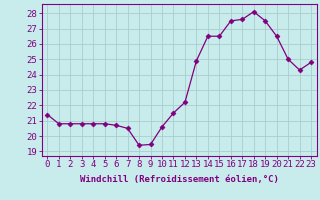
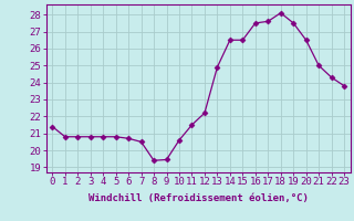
23: 24.8 -> 23.8
